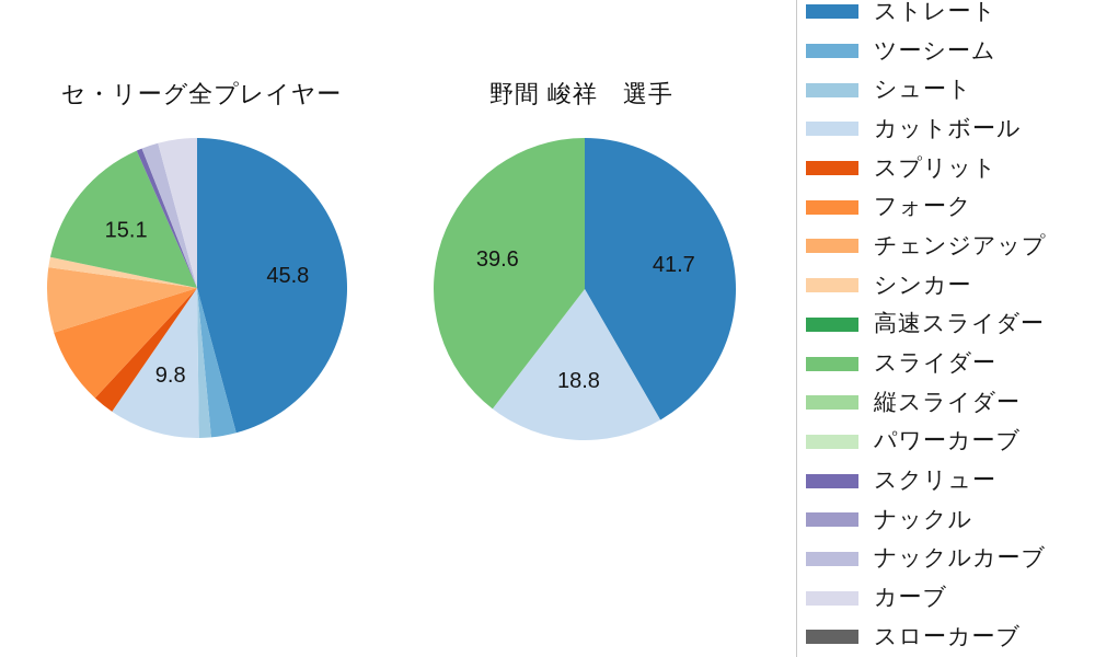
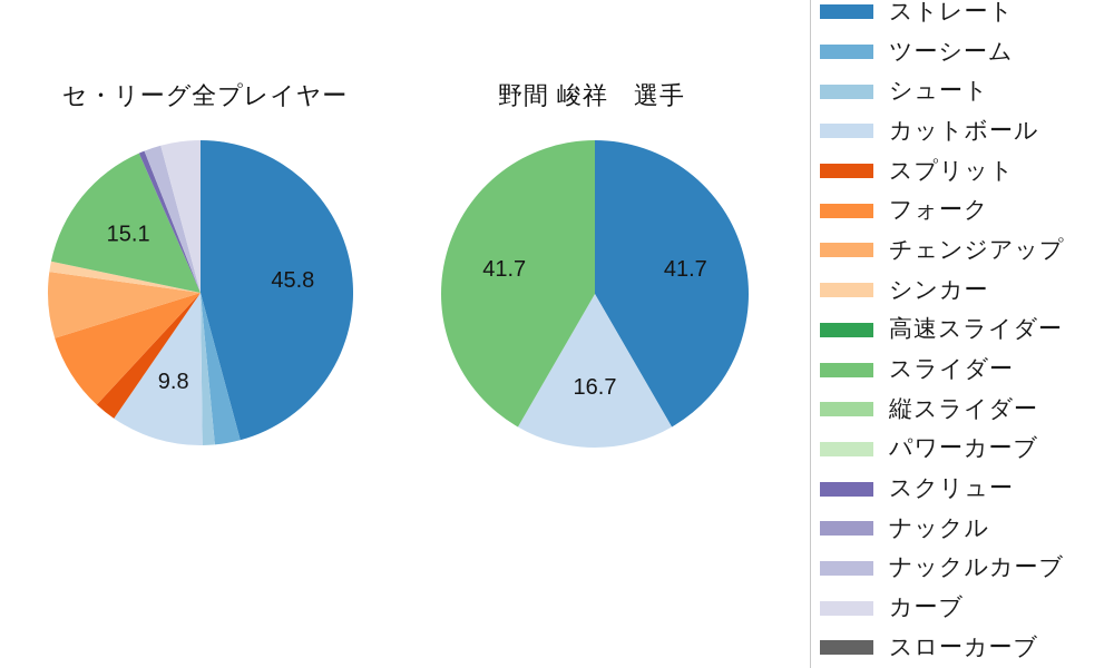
野間 峻祥 選手/カットボール: 18.8 -> 16.7
野間 峻祥 選手/スライダー: 39.6 -> 41.7
